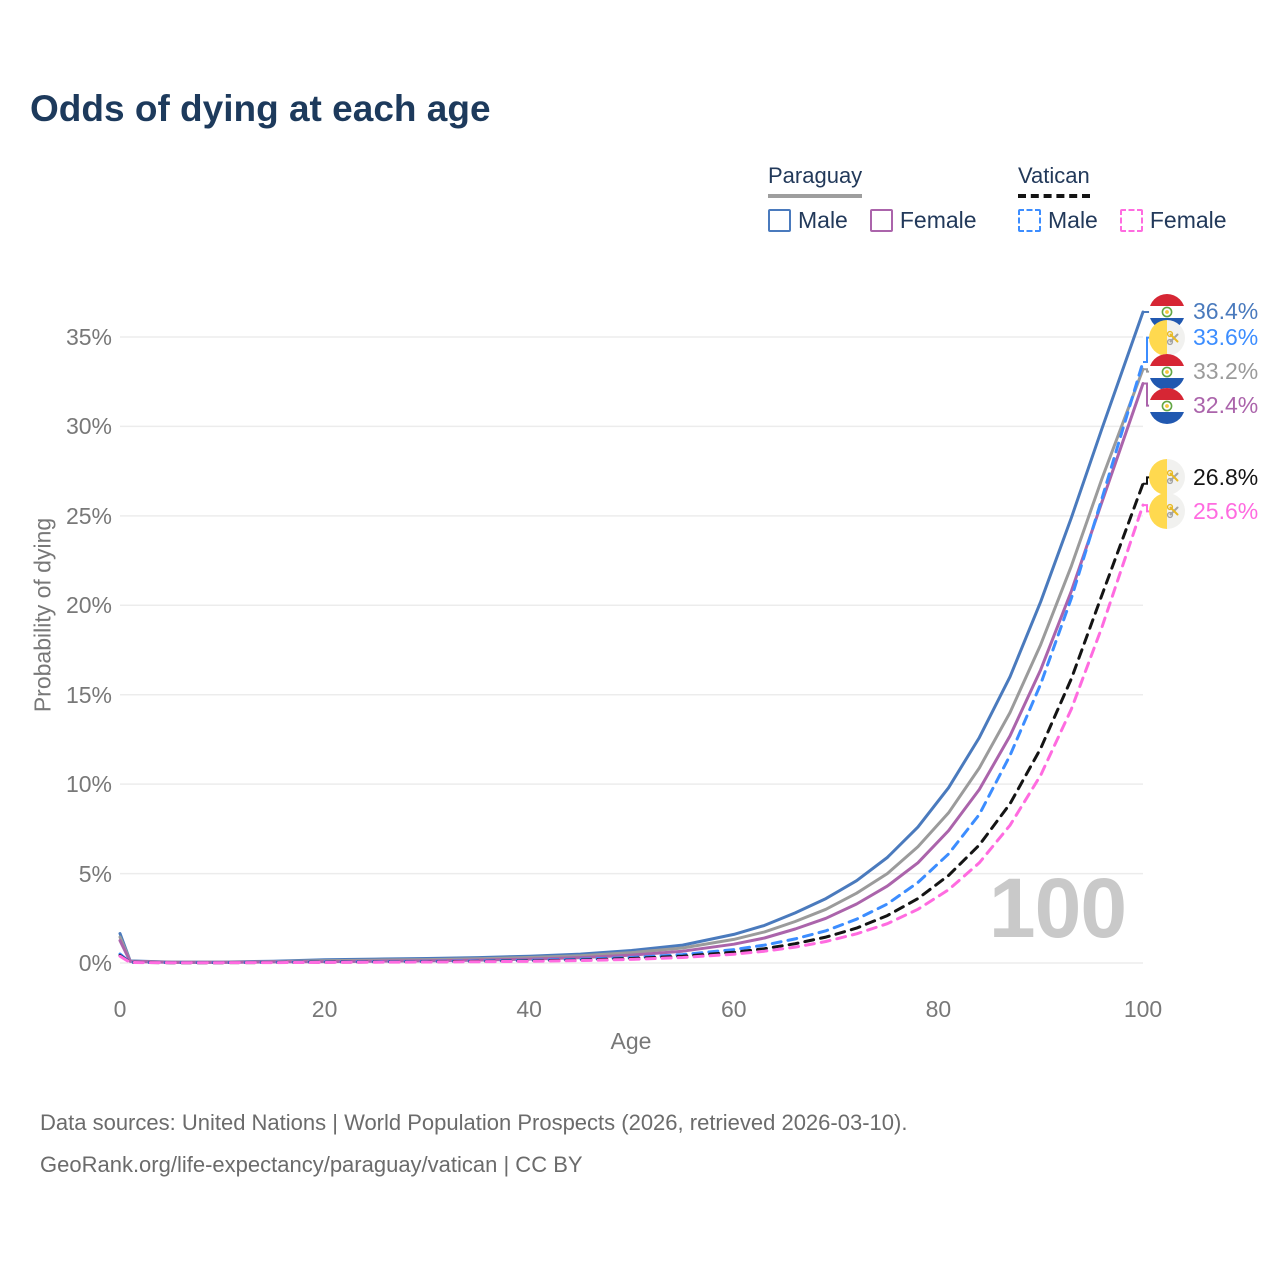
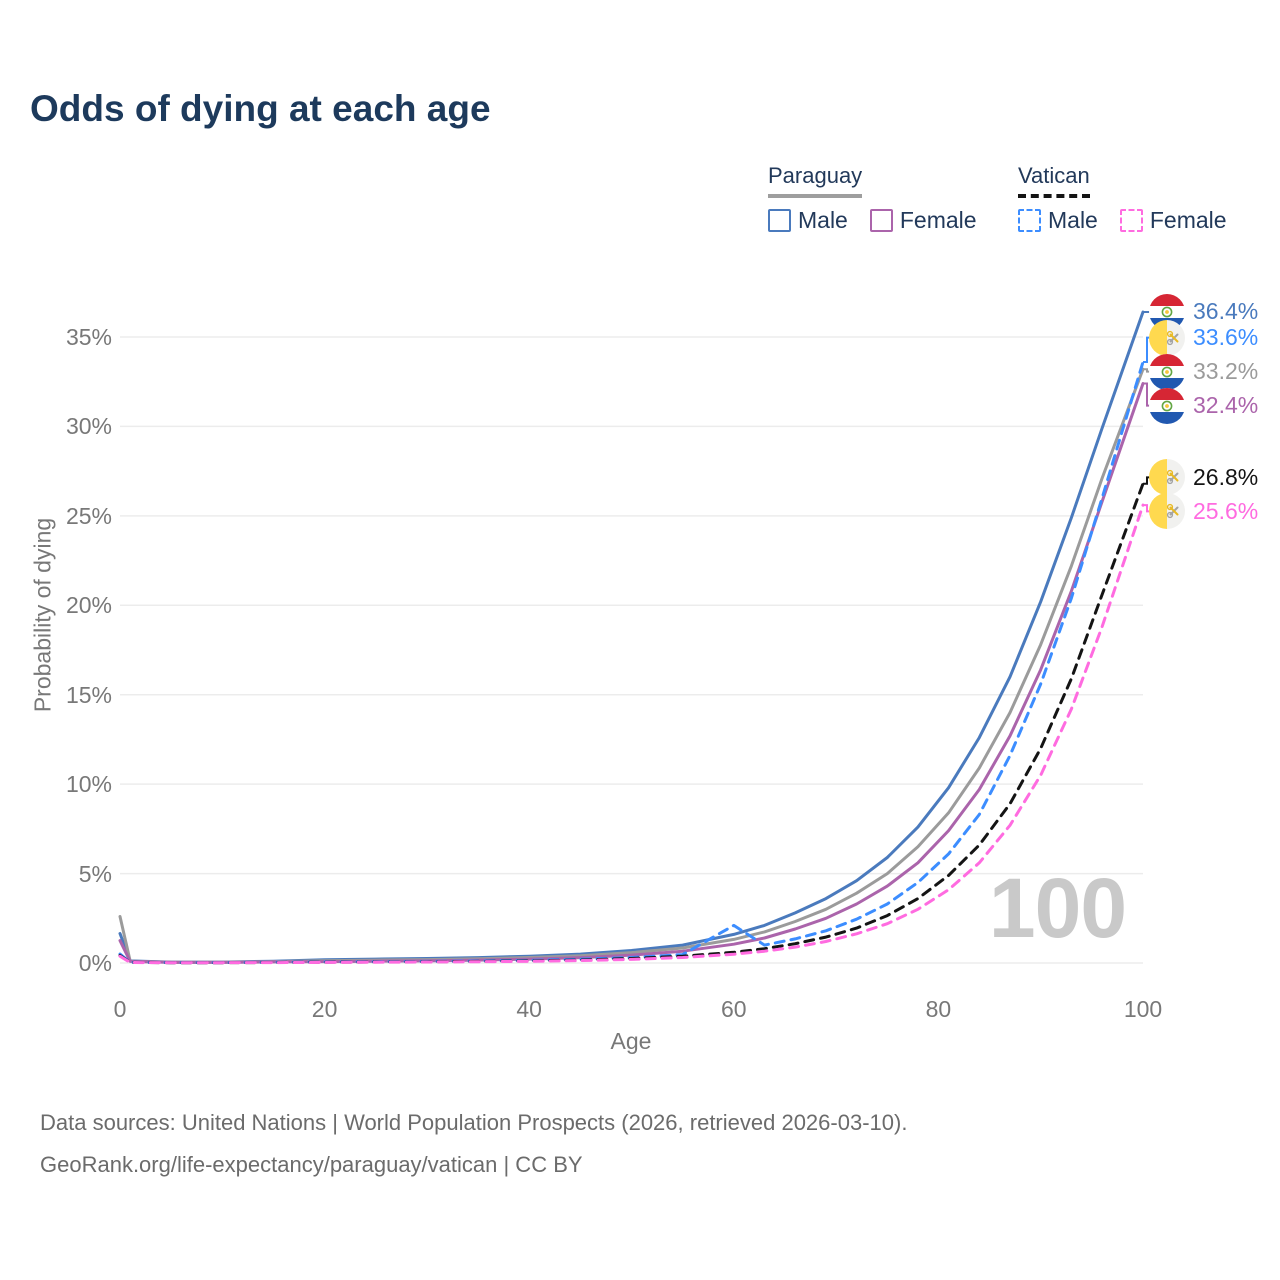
Paraguay/0: 1.4% -> 2.6%
Vatican Male/60: 0.8% -> 2.1%
